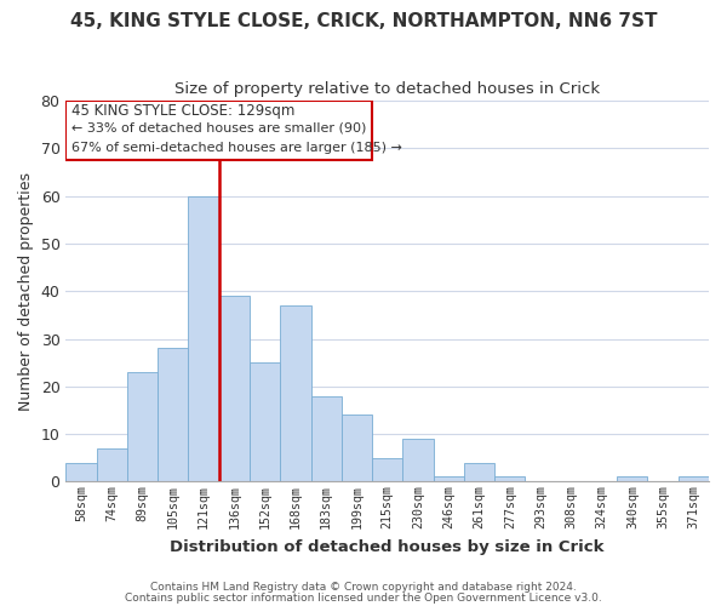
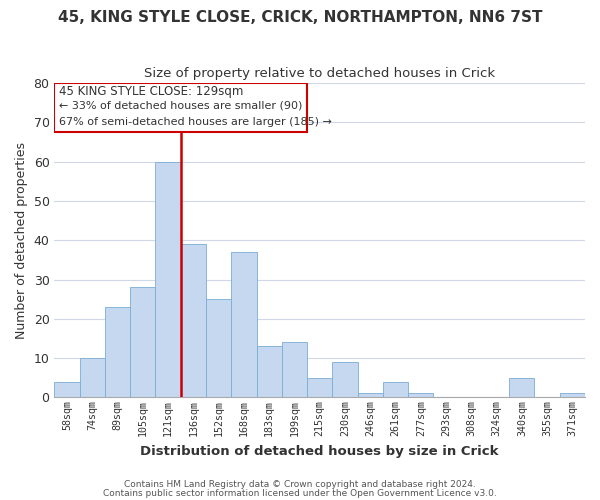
74sqm: 7 -> 10
183sqm: 18 -> 13
340sqm: 1 -> 5
